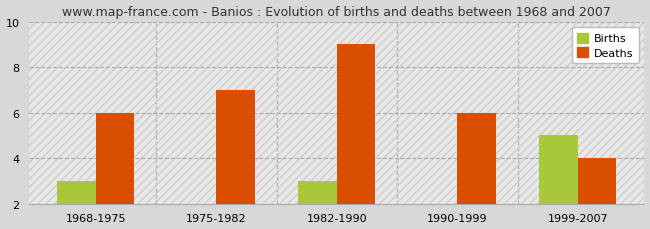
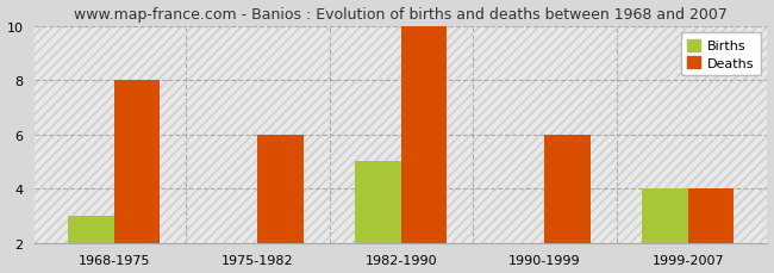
Deaths/1968-1975: 6 -> 8
Deaths/1975-1982: 7 -> 6
Births/1982-1990: 3 -> 5
Deaths/1982-1990: 9 -> 10
Births/1999-2007: 5 -> 4
